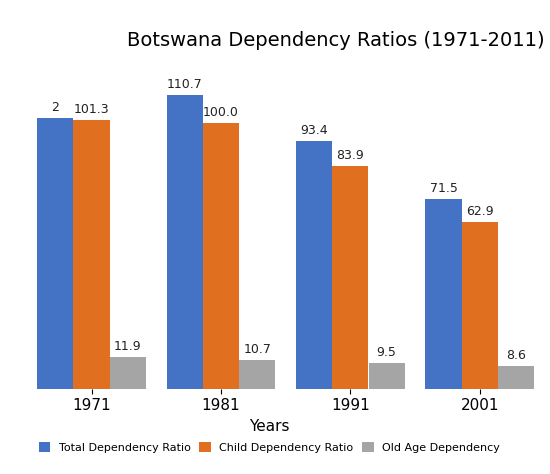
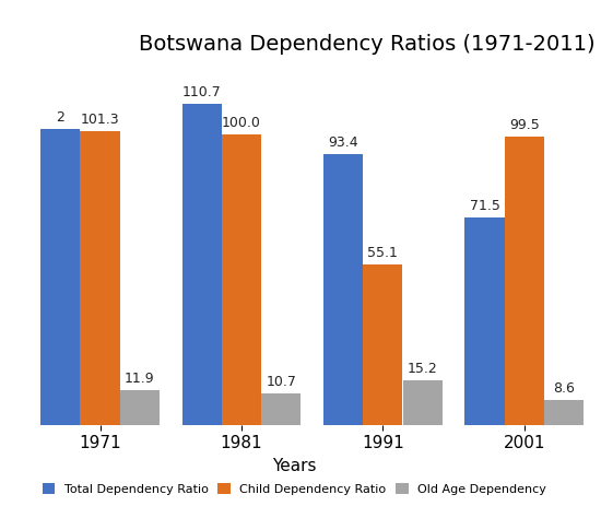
Child Dependency Ratio/1991: 83.9 -> 55.1
Old Age Dependency/1991: 9.5 -> 15.2
Child Dependency Ratio/2001: 62.9 -> 99.5
